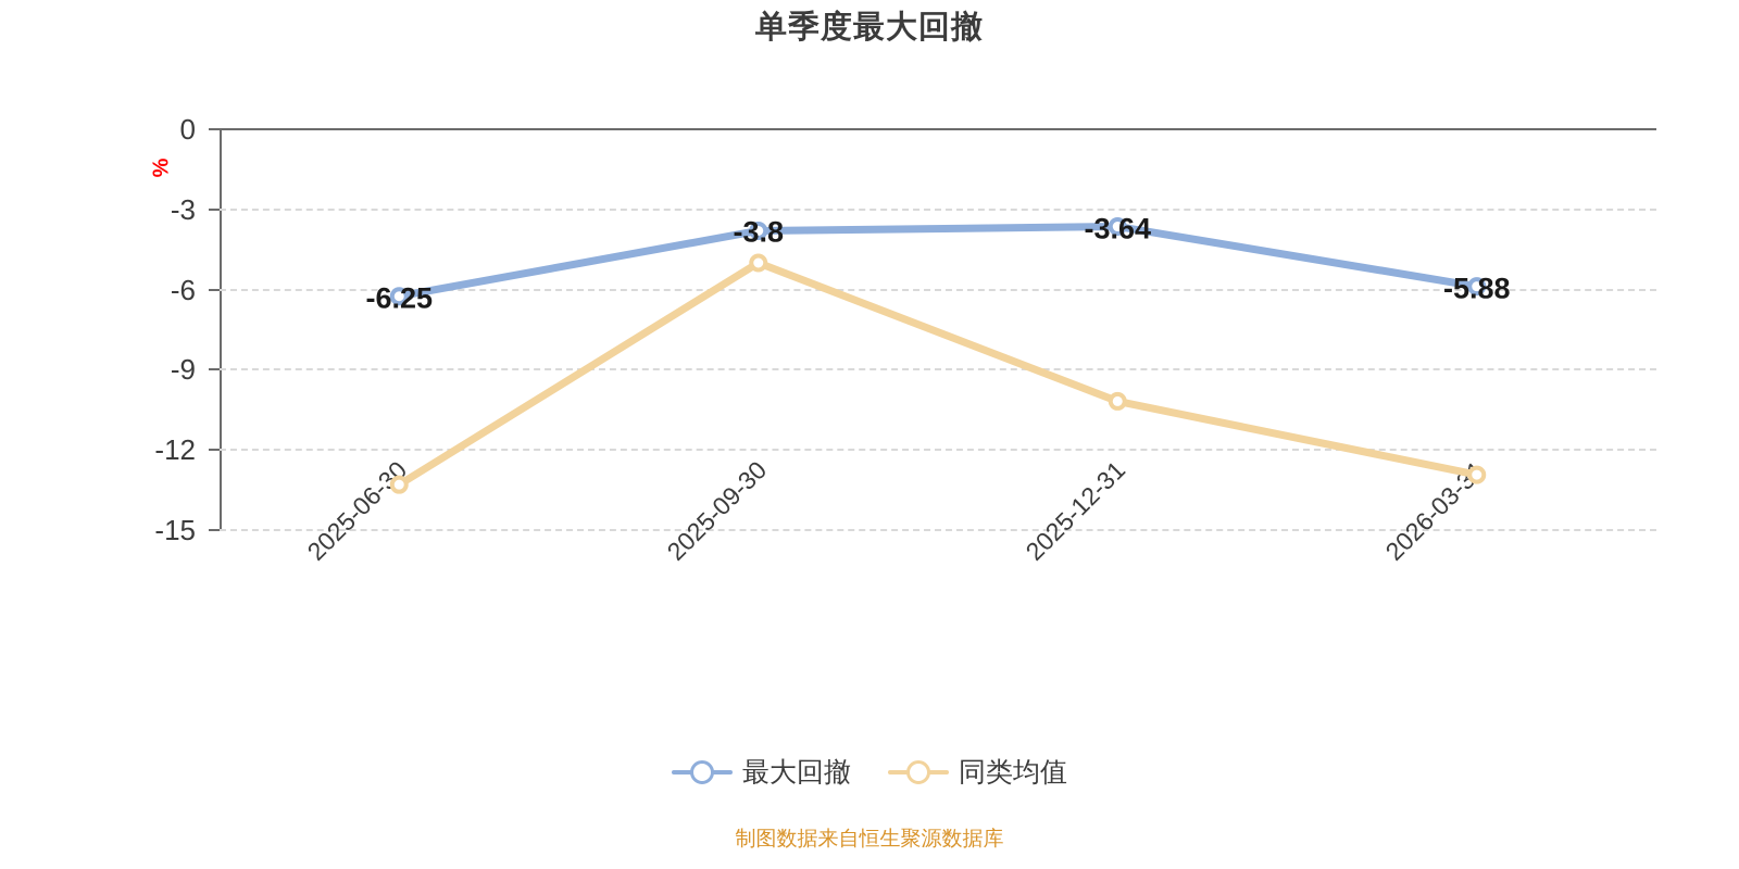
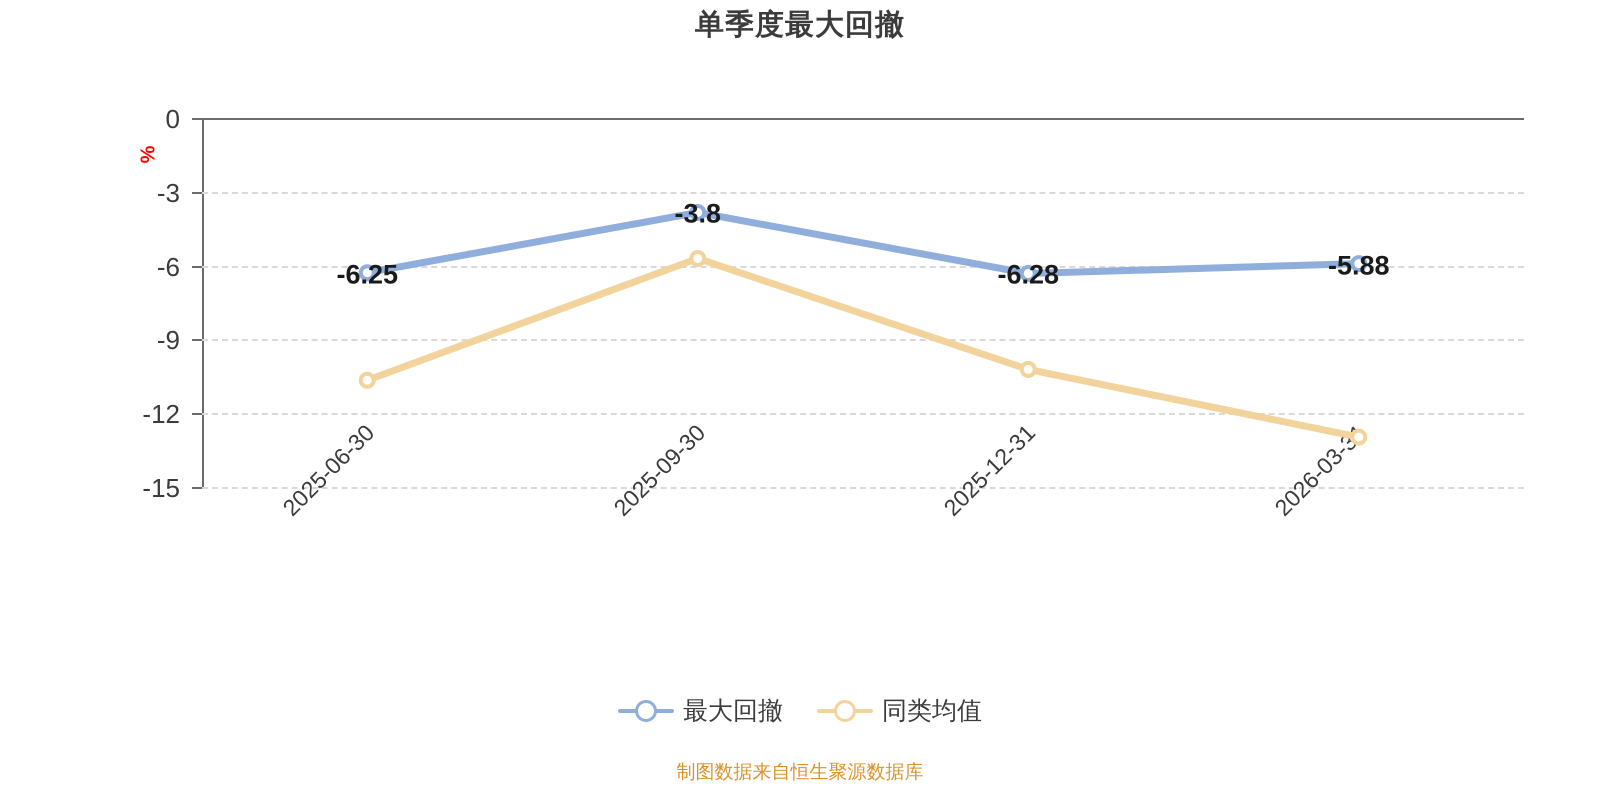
同类均值/2025-06-30: -13.3 -> -10.6
同类均值/2025-09-30: -5.0 -> -5.7
最大回撤/2025-12-31: -3.64 -> -6.28
